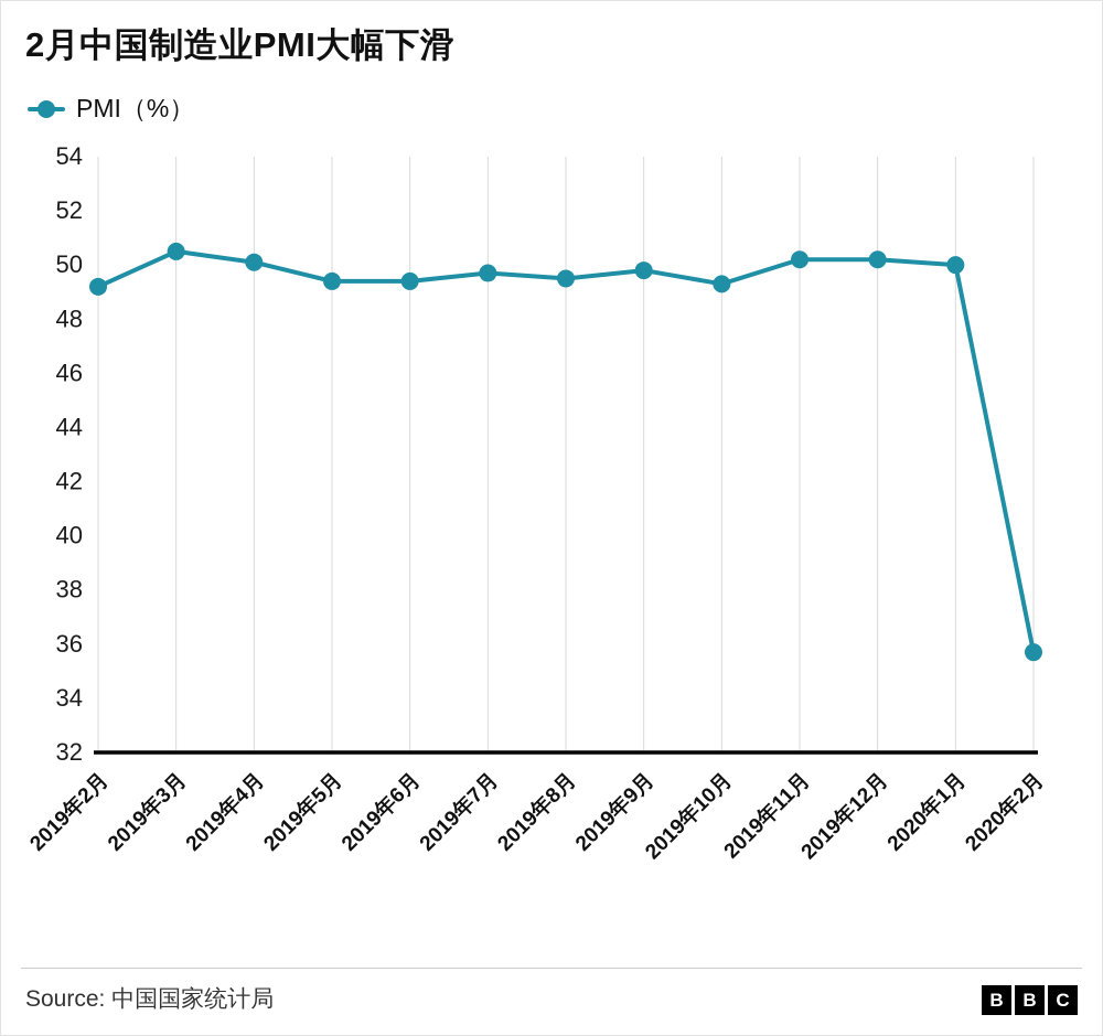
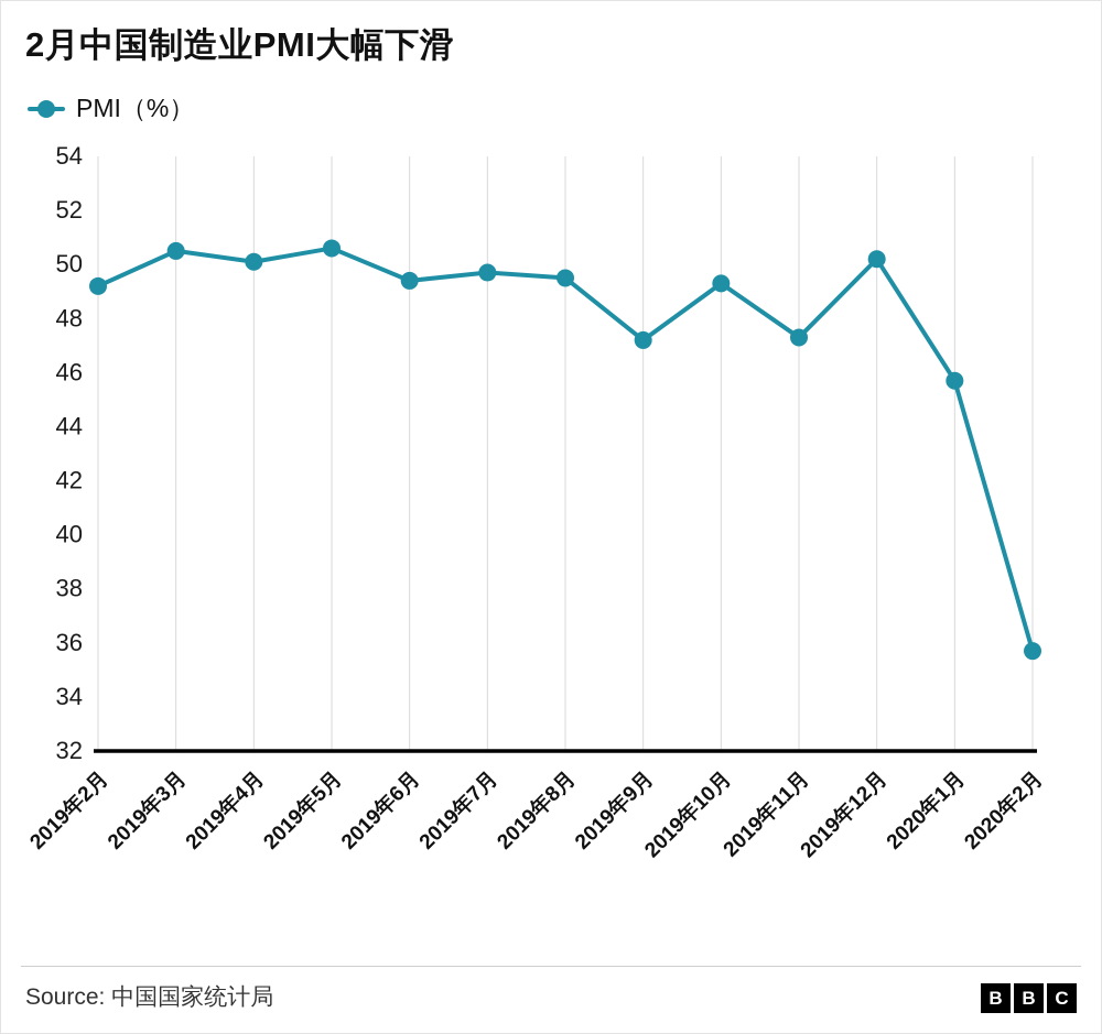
2019年5月: 49.4 -> 50.6
2019年9月: 49.8 -> 47.2
2019年11月: 50.2 -> 47.3
2020年1月: 50.0 -> 45.7
